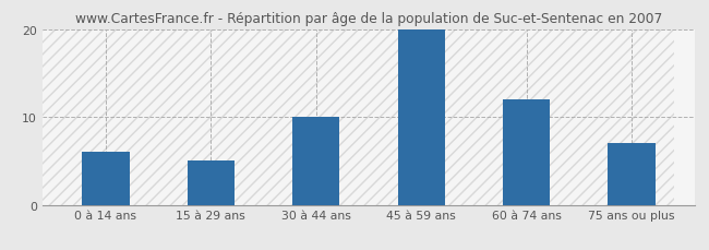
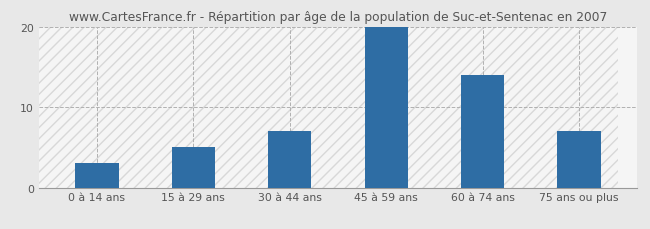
0 à 14 ans: 6 -> 3
30 à 44 ans: 10 -> 7
60 à 74 ans: 12 -> 14
